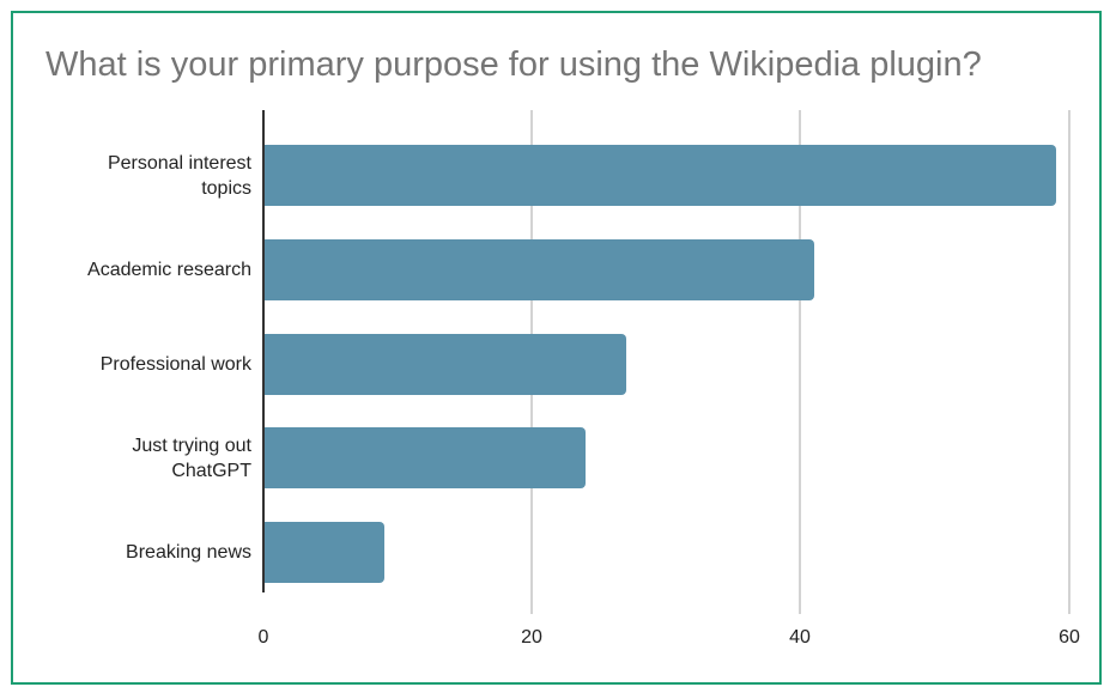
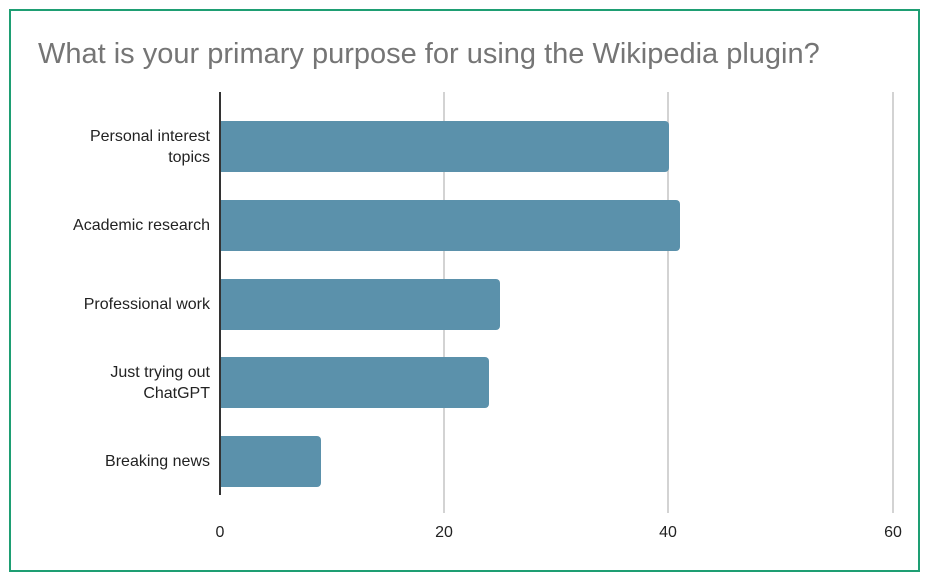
Personal interest topics: 59 -> 40
Professional work: 27 -> 25
